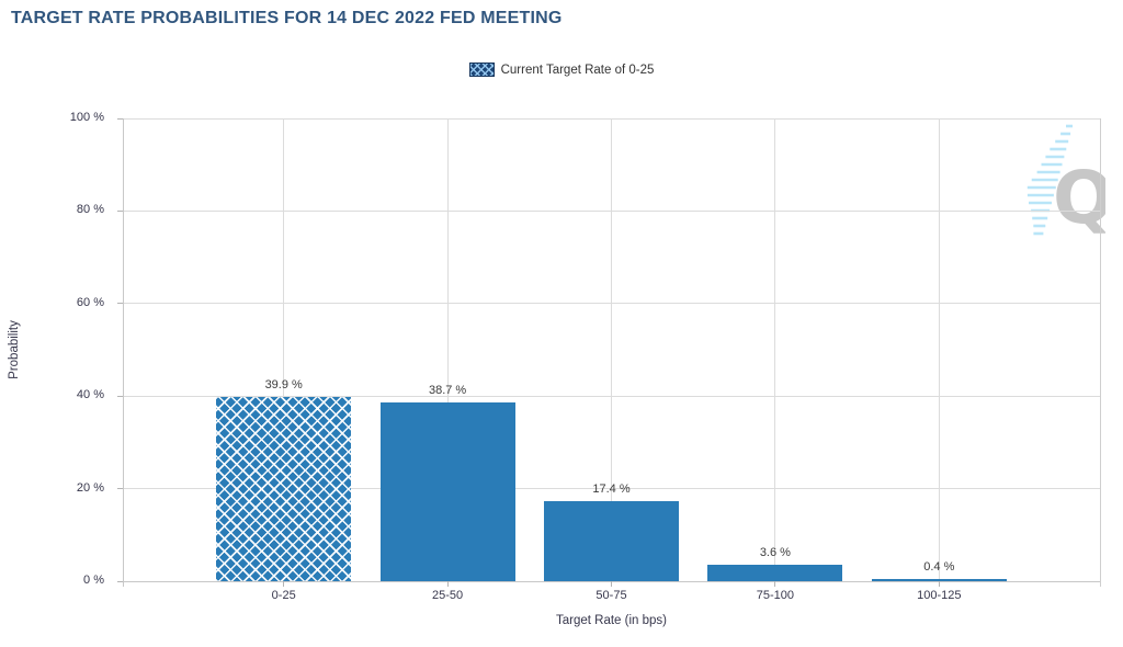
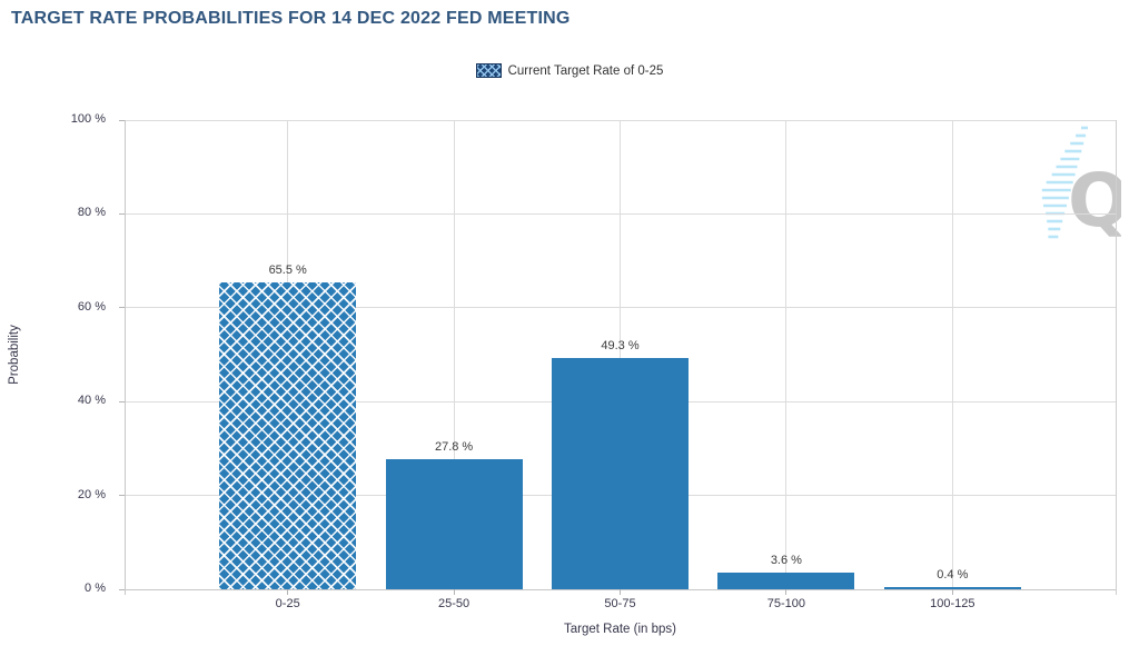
0-25: 39.9 -> 65.5
25-50: 38.7 -> 27.8
50-75: 17.4 -> 49.3
